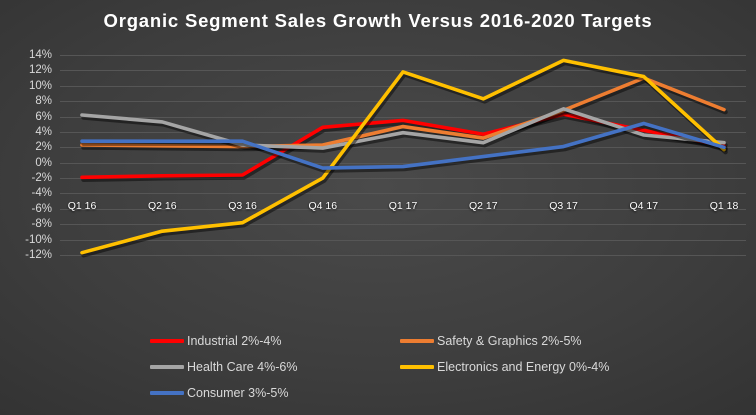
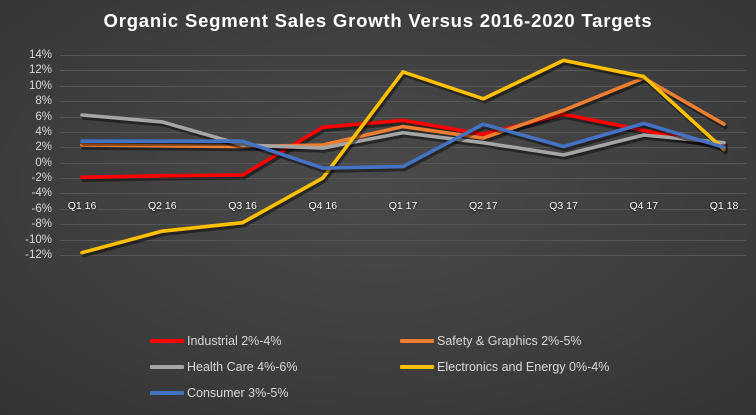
Consumer 3%-5%/Q2 17: 1% -> 5%
Health Care 4%-6%/Q3 17: 7% -> 1%
Safety & Graphics 2%-5%/Q1 18: 7% -> 5%
